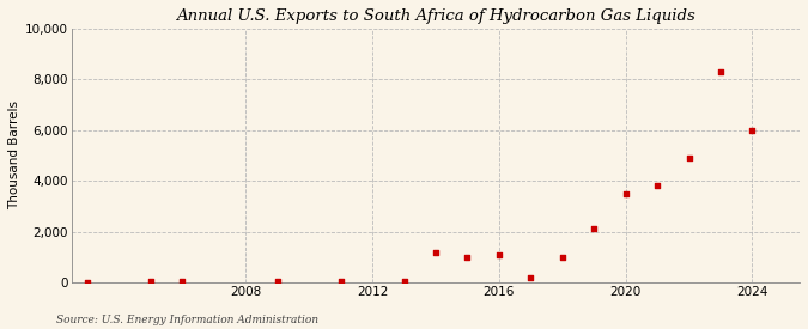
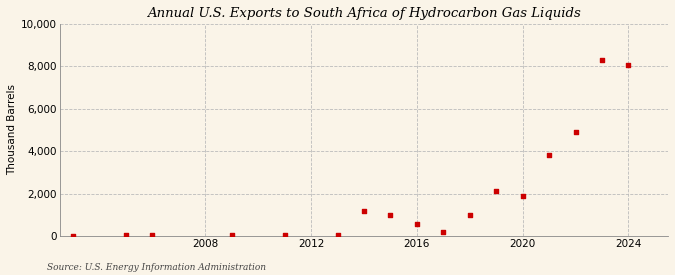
2016: 1,100 -> 550
2020: 3,500 -> 1,900
2024: 6,000 -> 8,050
